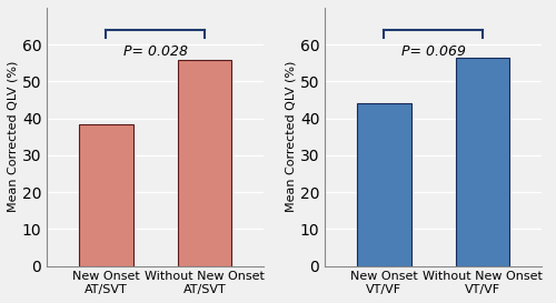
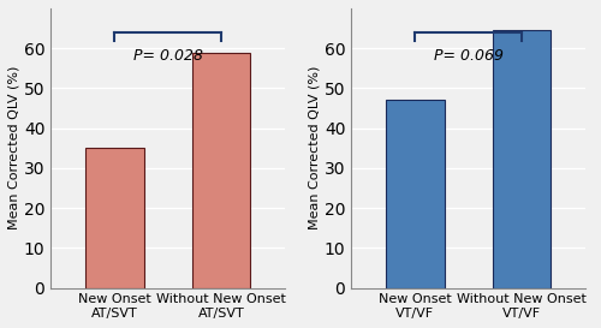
New Onset AT/SVT: 38.3 -> 35.0
Without New Onset AT/SVT: 55.7 -> 59.0
New Onset VT/VF: 44.2 -> 47.0
Without New Onset VT/VF: 56.3 -> 64.5
